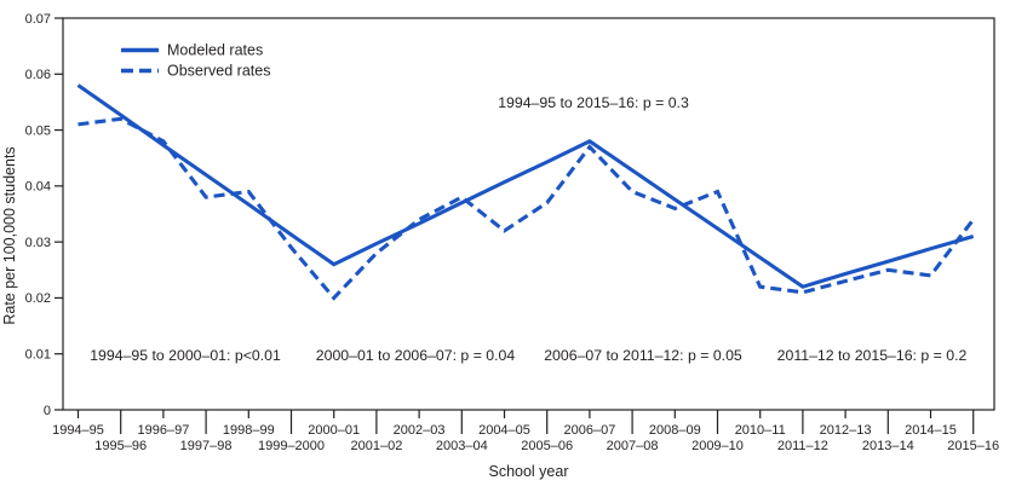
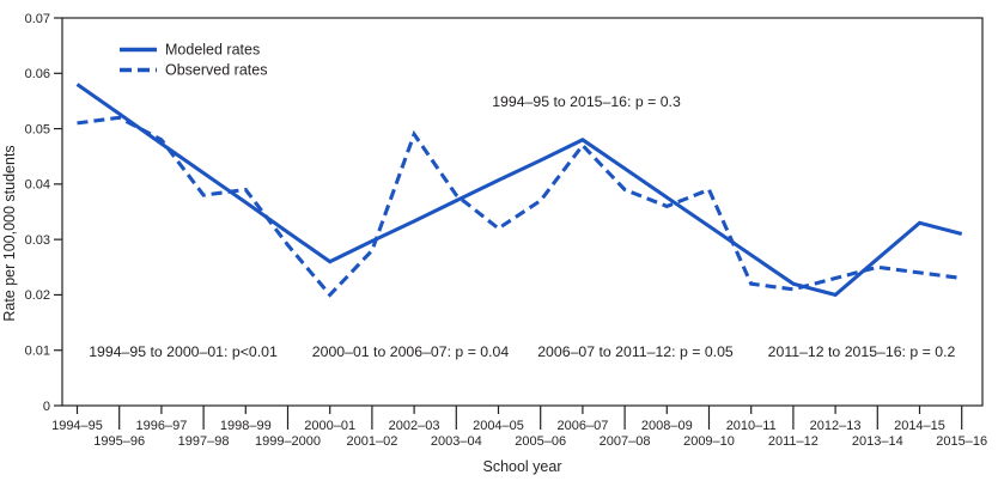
Observed rates/2002–03: 0.034 -> 0.049
Modeled rates/2012–13: 0.024 -> 0.020
Modeled rates/2014–15: 0.029 -> 0.033
Observed rates/2015–16: 0.034 -> 0.023
